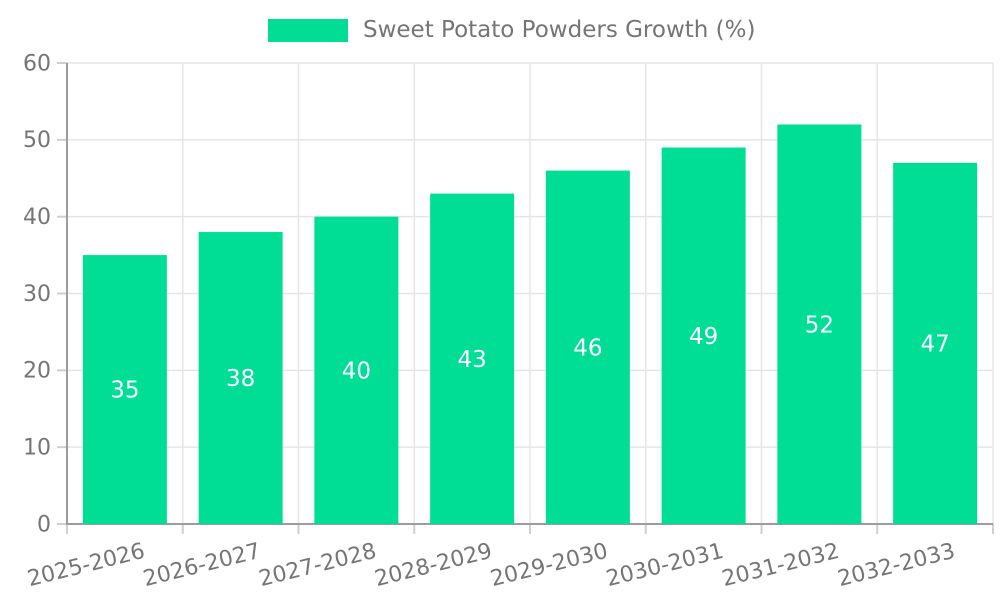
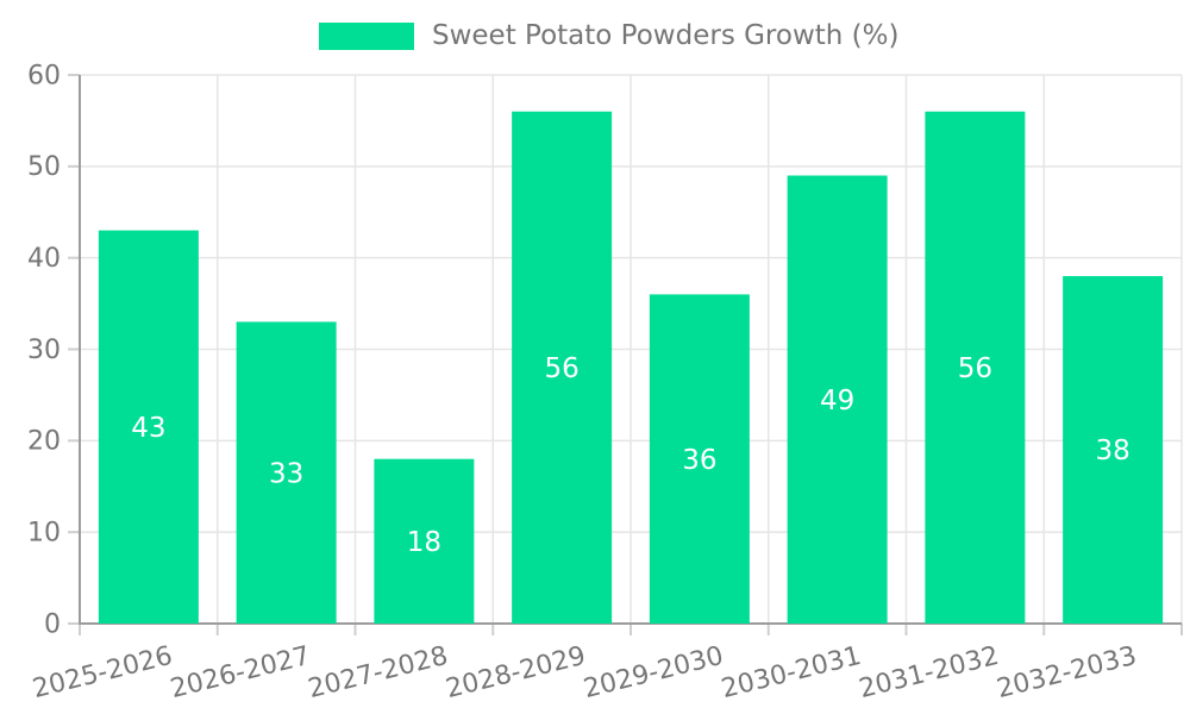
2025-2026: 35 -> 43
2026-2027: 38 -> 33
2027-2028: 40 -> 18
2028-2029: 43 -> 56
2029-2030: 46 -> 36
2031-2032: 52 -> 56
2032-2033: 47 -> 38
